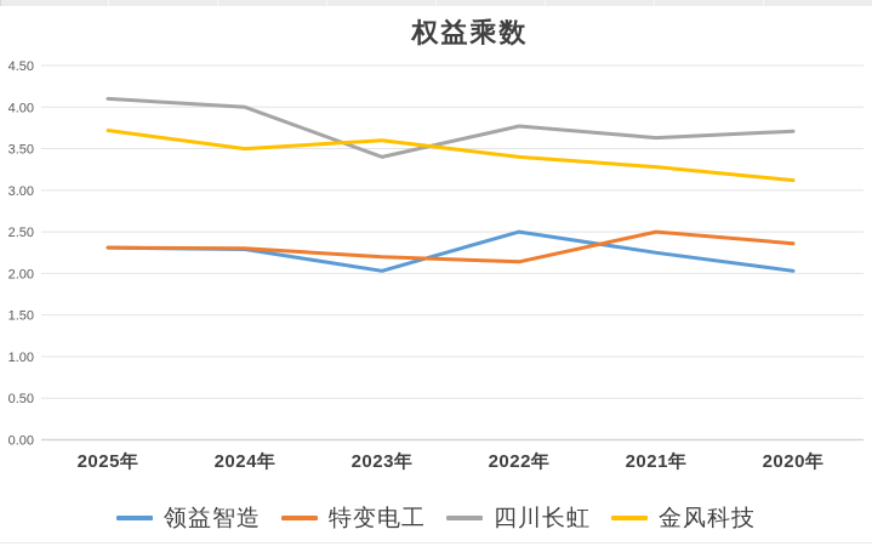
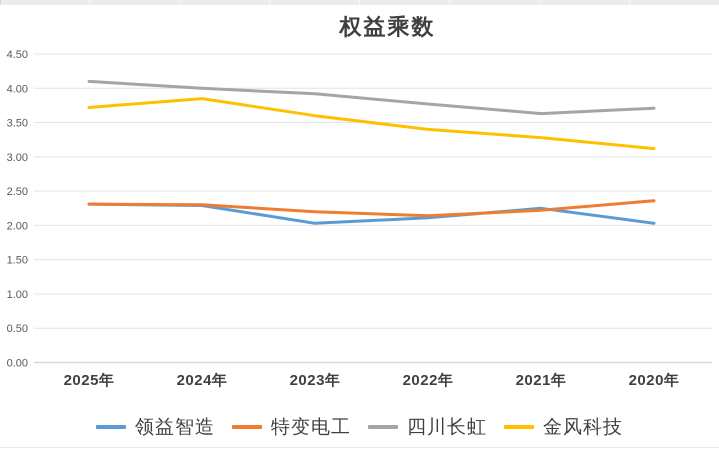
金风科技/2024年: 3.5 -> 3.9
四川长虹/2023年: 3.4 -> 3.9
领益智造/2022年: 2.5 -> 2.1
特变电工/2021年: 2.5 -> 2.2
